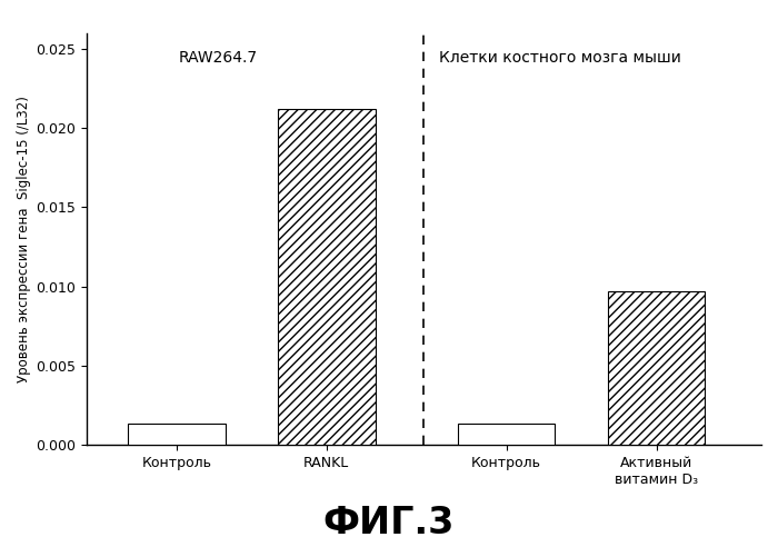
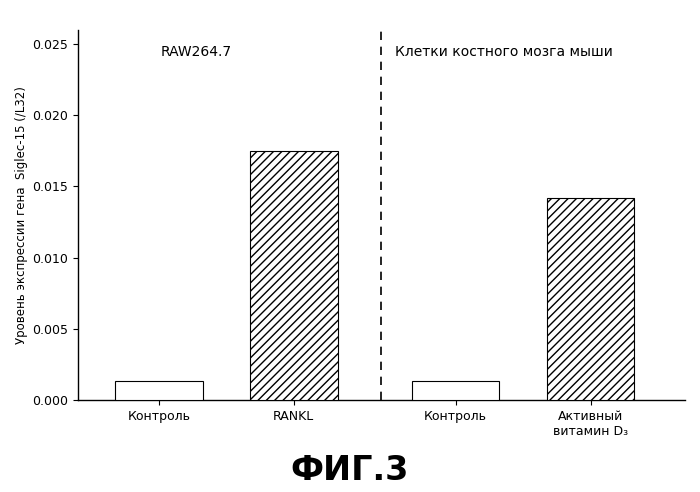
RANKL: 0.0212 -> 0.0175
Активный витамин D₃: 0.0097 -> 0.0142
